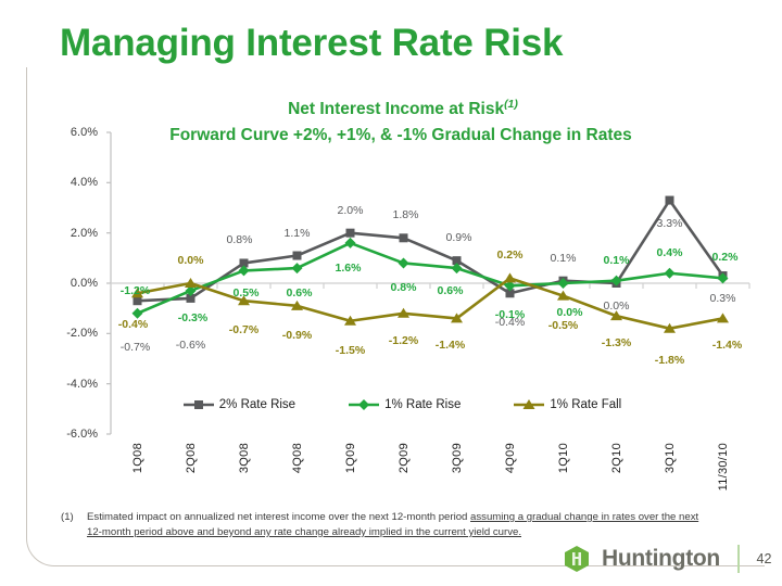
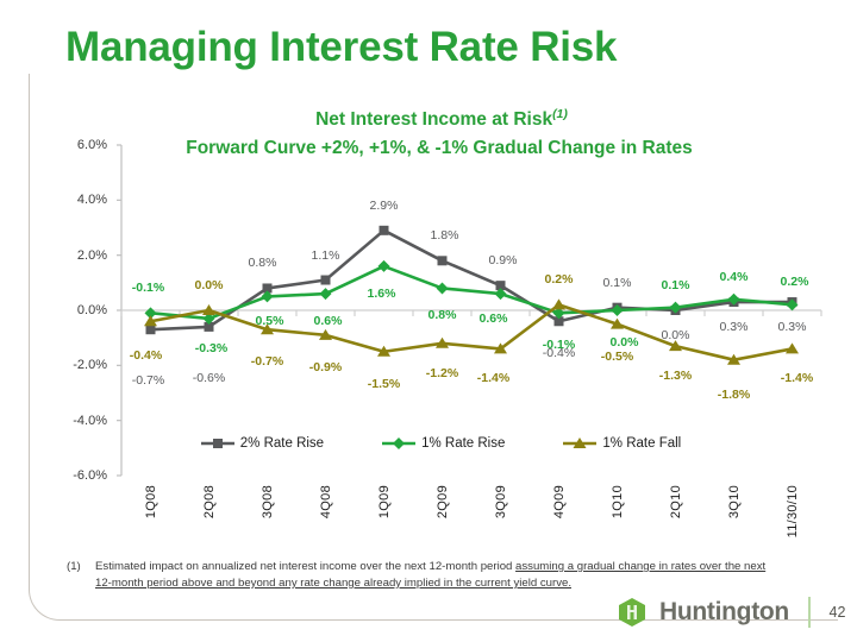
1% Rate Rise/1Q08: -1.2% -> -0.1%
2% Rate Rise/1Q09: 2.0% -> 2.9%
2% Rate Rise/3Q10: 3.3% -> 0.3%
